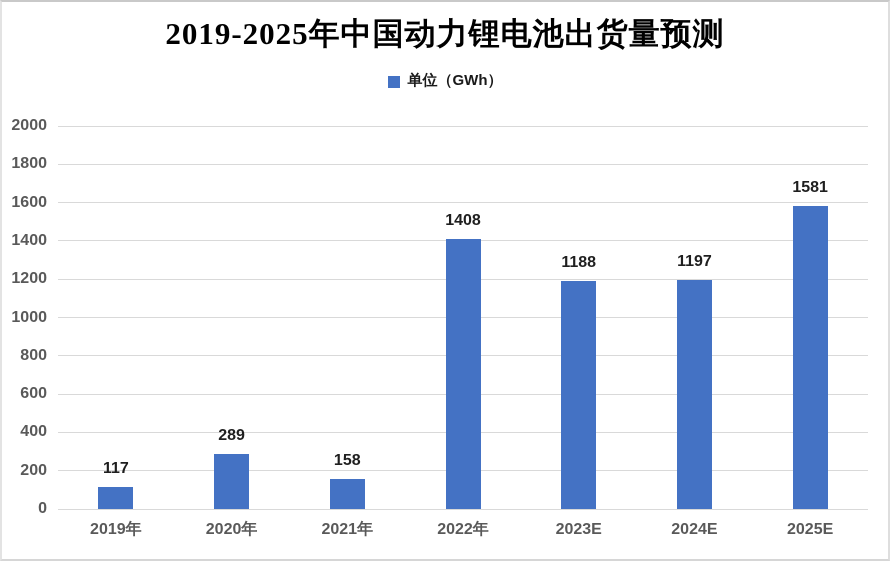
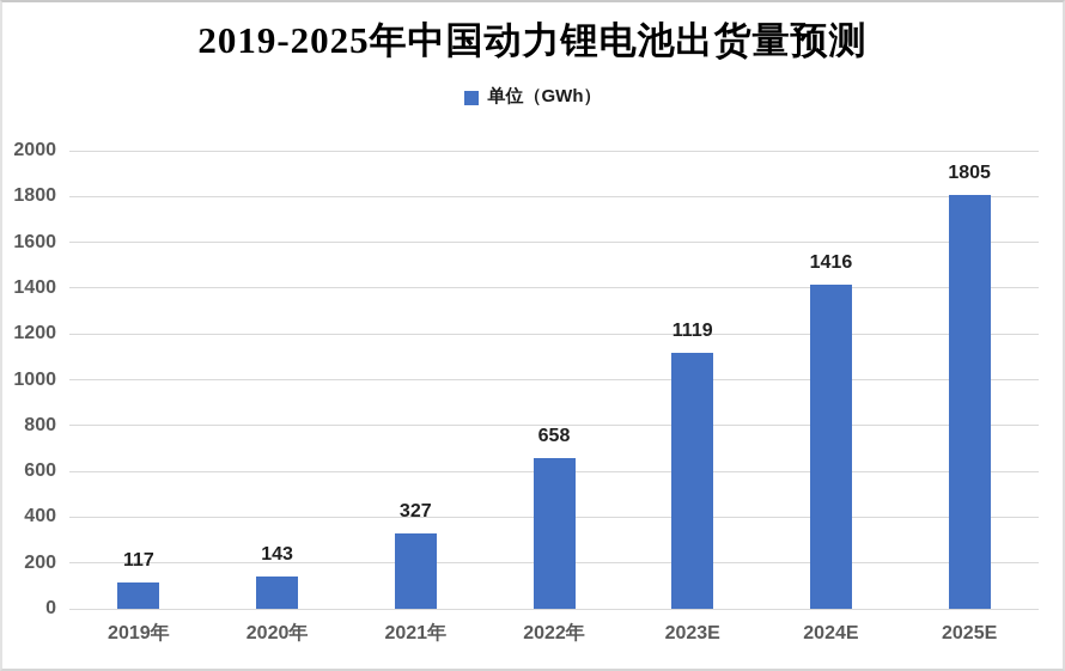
2020年: 289 -> 143
2021年: 158 -> 327
2022年: 1408 -> 658
2023E: 1188 -> 1119
2024E: 1197 -> 1416
2025E: 1581 -> 1805
